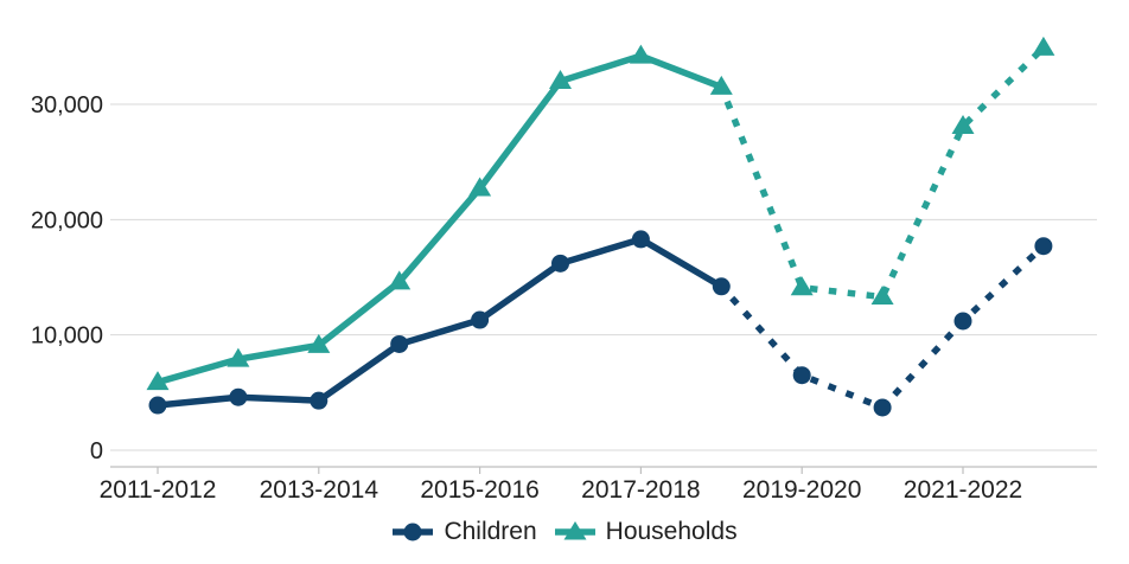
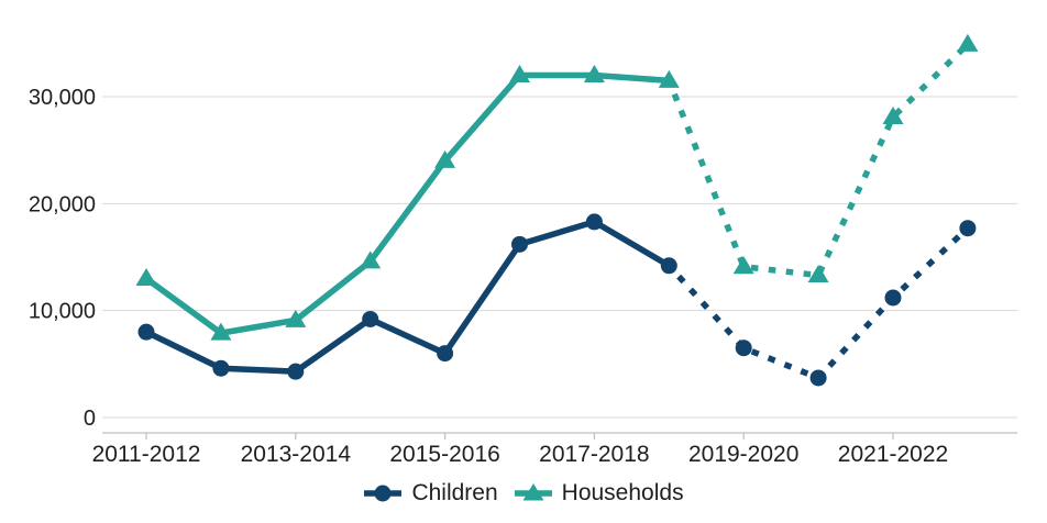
Children/2011-2012: 4000 -> 8000
Households/2011-2012: 6000 -> 13000
Children/2015-2016: 11000 -> 6000
Households/2015-2016: 23000 -> 24000
Households/2017-2018: 34000 -> 32000
